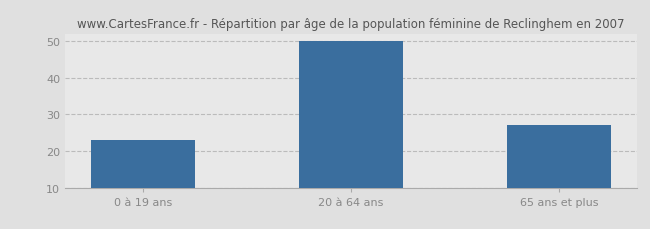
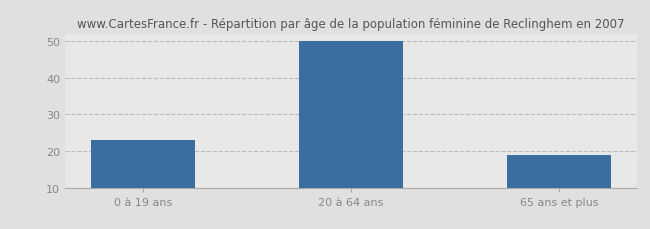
65 ans et plus: 27 -> 19
